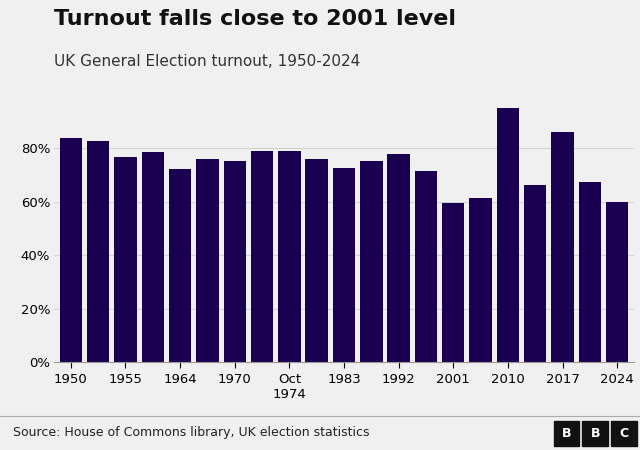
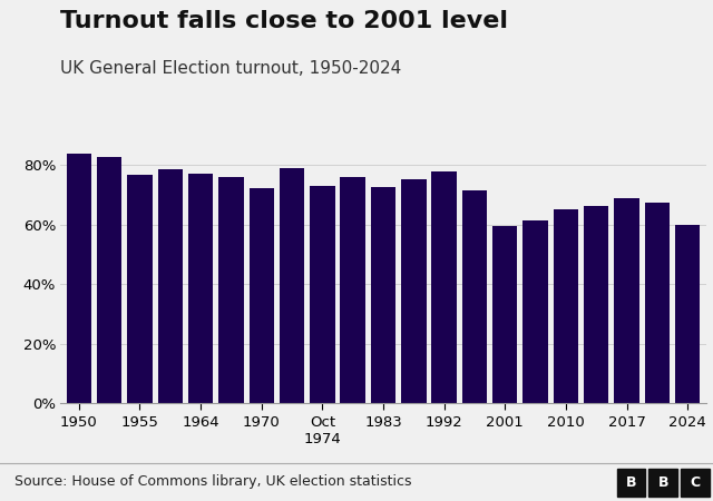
1964: 72.0% -> 77.1%
1970: 75.0% -> 72.0%
Oct 1974: 79.0% -> 72.8%
2010: 95.0% -> 65.1%
2017: 86.0% -> 68.8%
